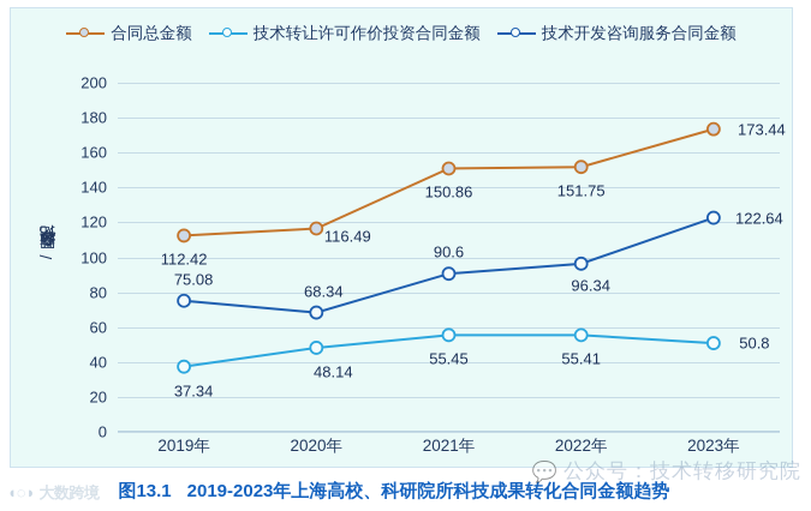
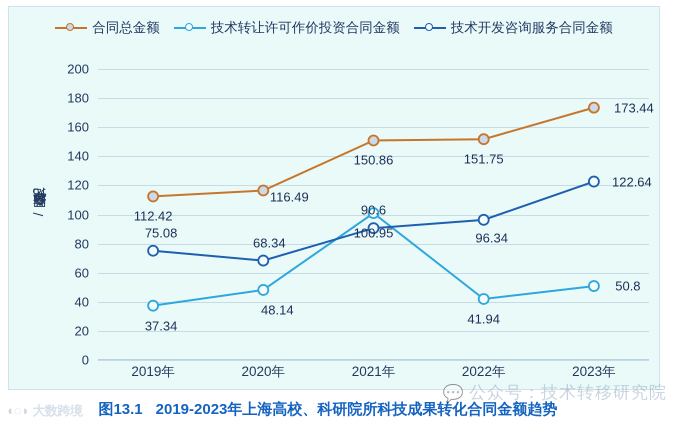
技术转让许可作价投资合同金额/2021年: 55.45 -> 100.95
技术转让许可作价投资合同金额/2022年: 55.41 -> 41.94
